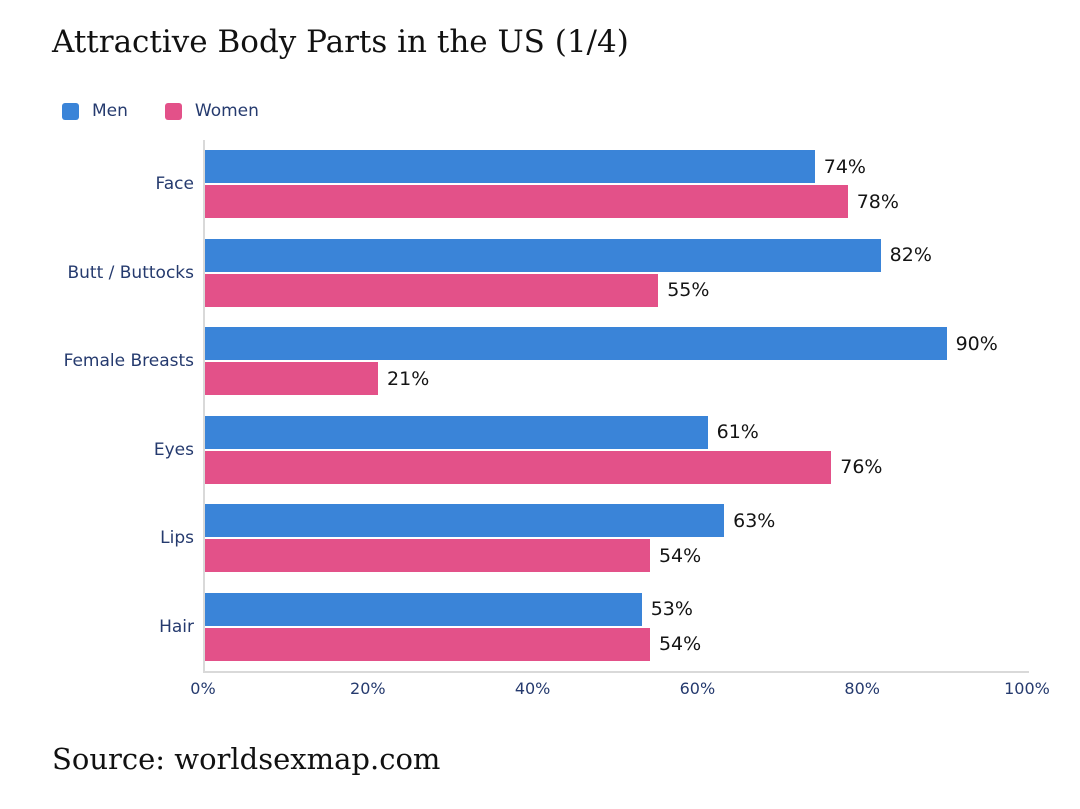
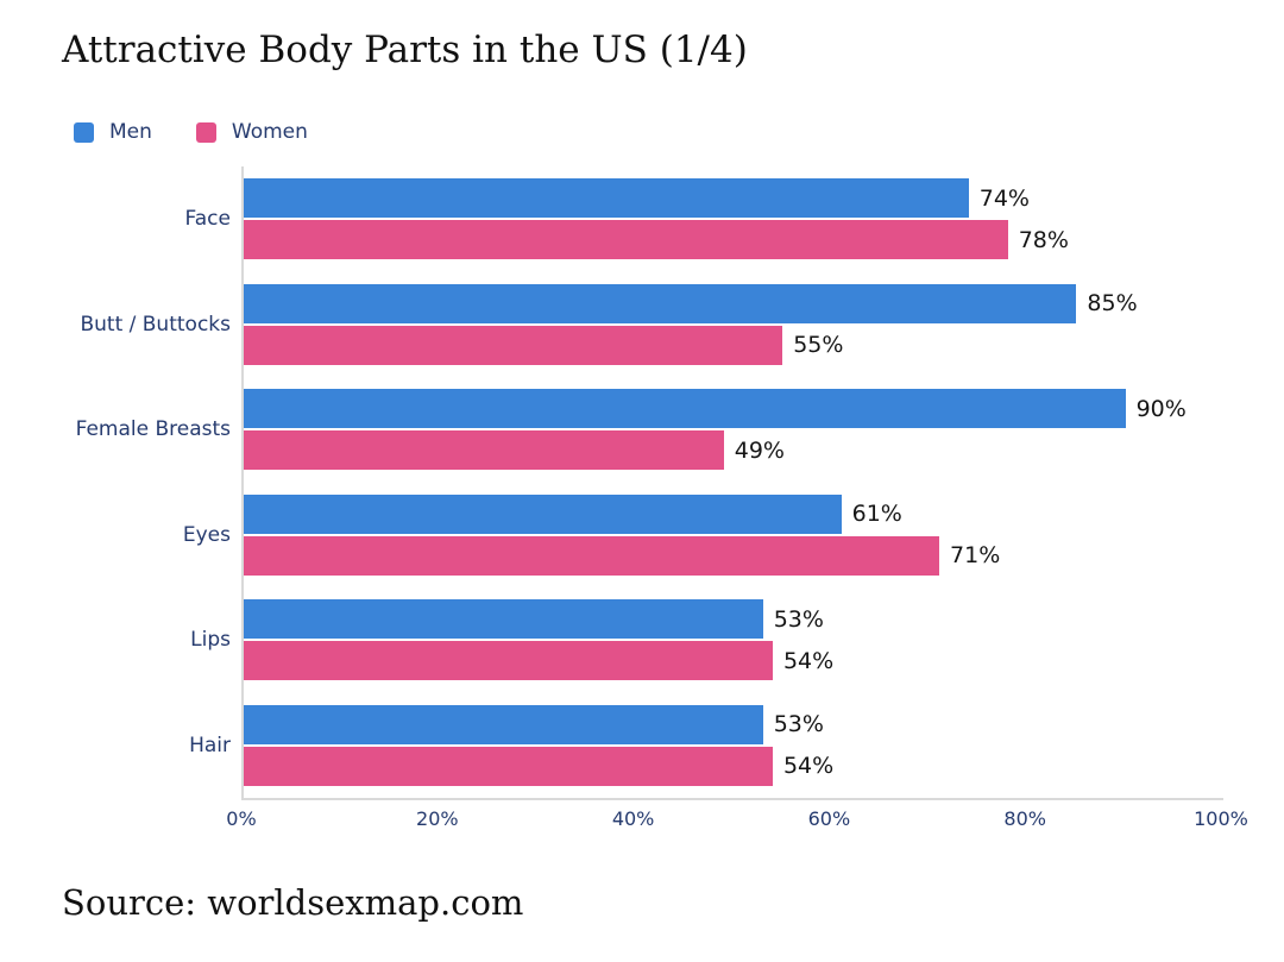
Men/Butt / Buttocks: 82% -> 85%
Women/Female Breasts: 21% -> 49%
Women/Eyes: 76% -> 71%
Men/Lips: 63% -> 53%
